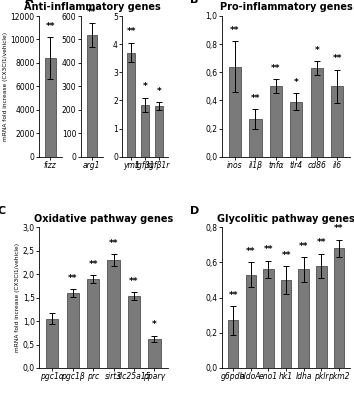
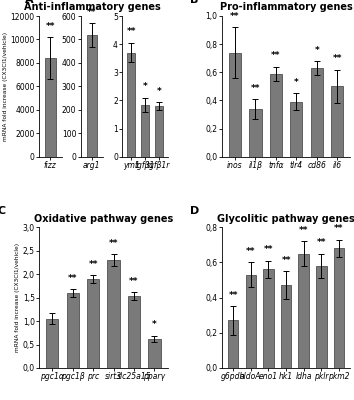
Pro-inflammatory genes/inos: 0,64 -> 0,74
Pro-inflammatory genes/il1β: 0,27 -> 0,34
Pro-inflammatory genes/tnfα: 0,50 -> 0,59
Glycolitic pathway genes/hk1: 0,50 -> 0,47
Glycolitic pathway genes/ldha: 0,56 -> 0,65
